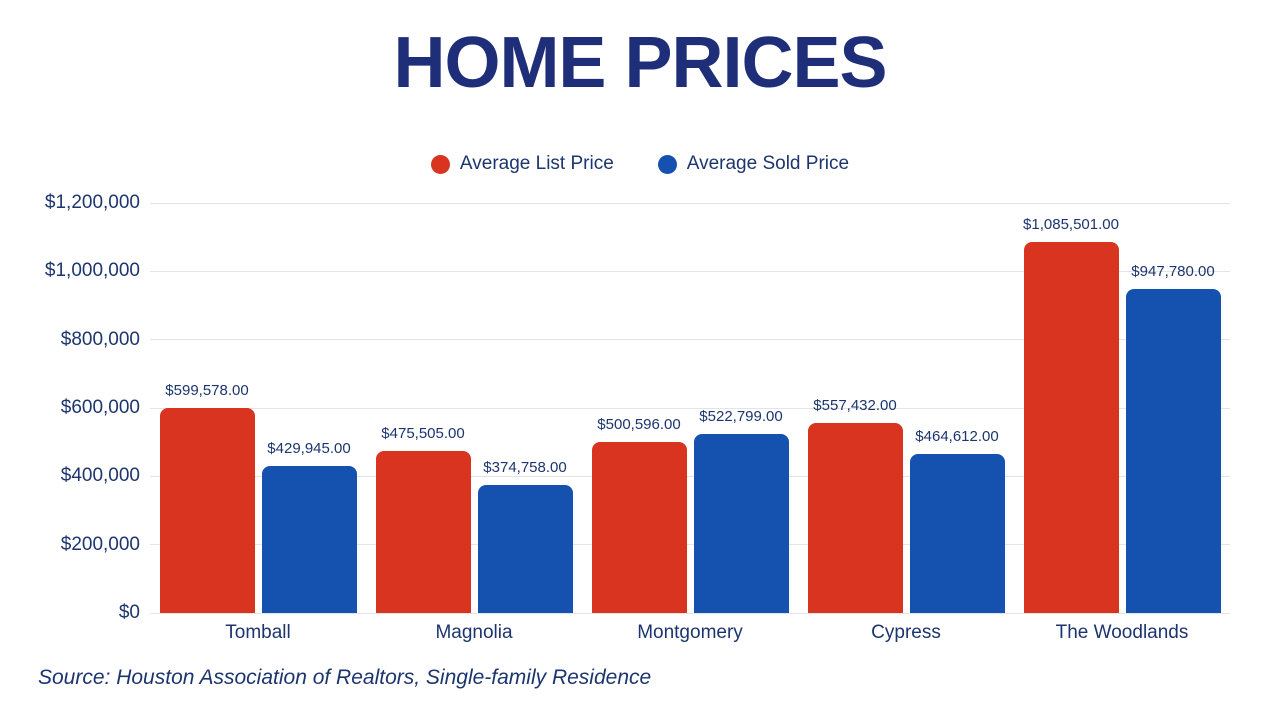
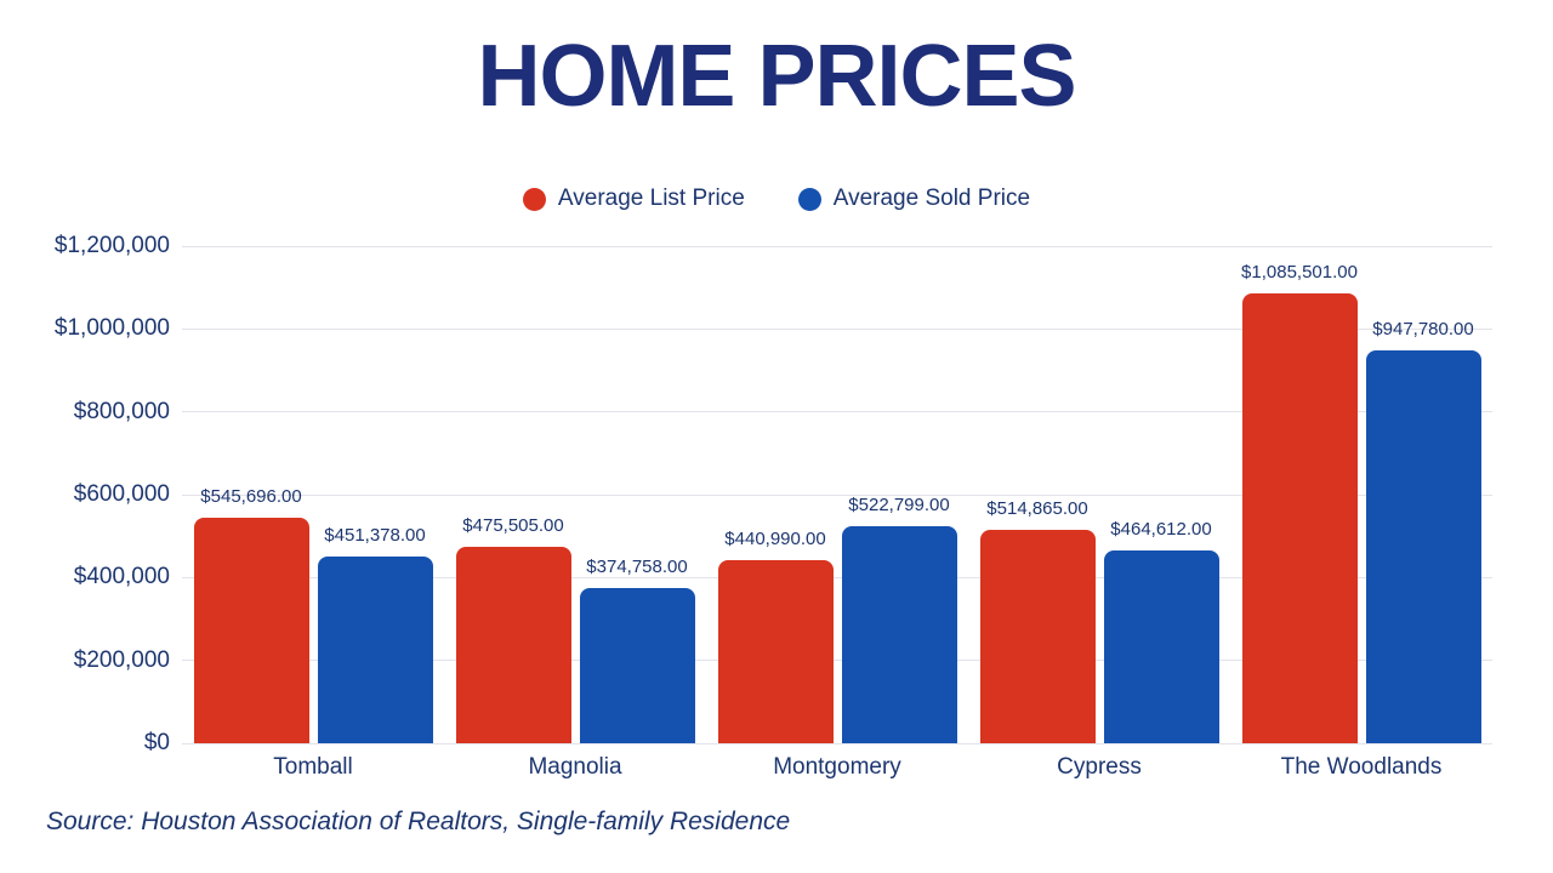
Average List Price/Tomball: $599,578.00 -> $545,696.00
Average Sold Price/Tomball: $429,945.00 -> $451,378.00
Average List Price/Montgomery: $500,596.00 -> $440,990.00
Average List Price/Cypress: $557,432.00 -> $514,865.00
